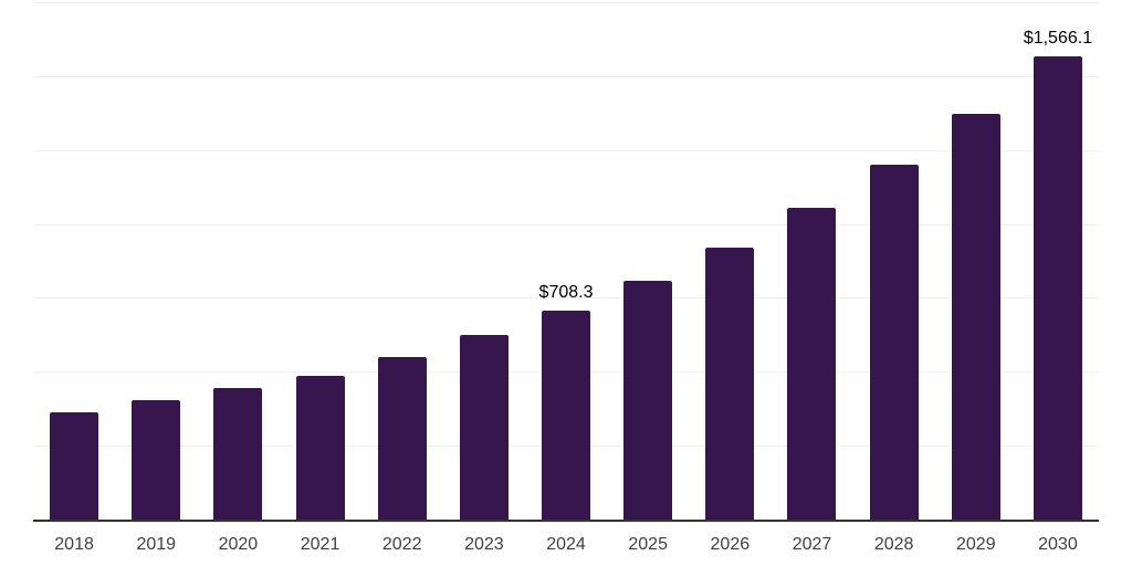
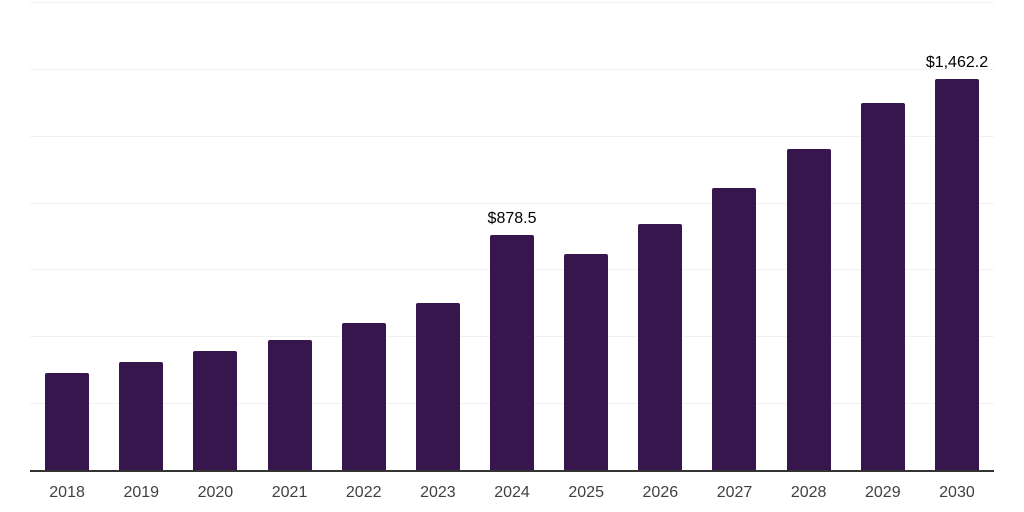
2024: $708.3 -> $878.5
2030: $1,566.1 -> $1,462.2
